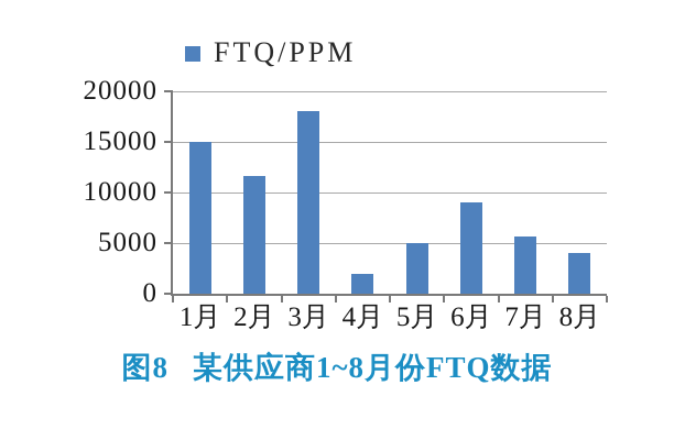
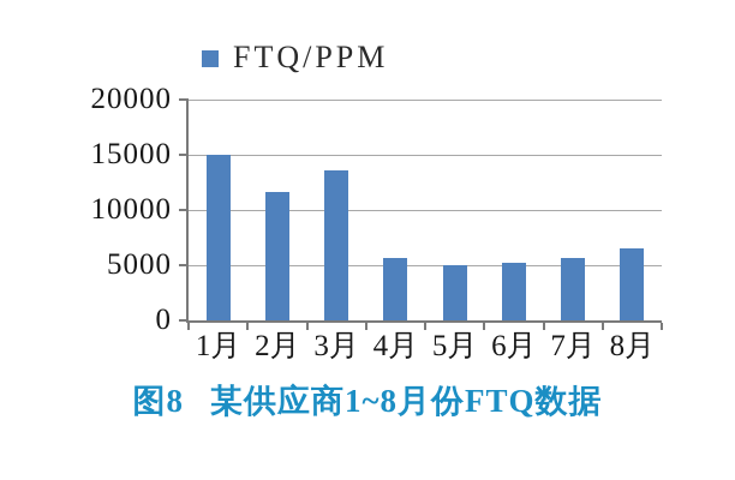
3月: 18000 -> 14000
4月: 2000 -> 6000
6月: 9000 -> 5000
8月: 4000 -> 6000
